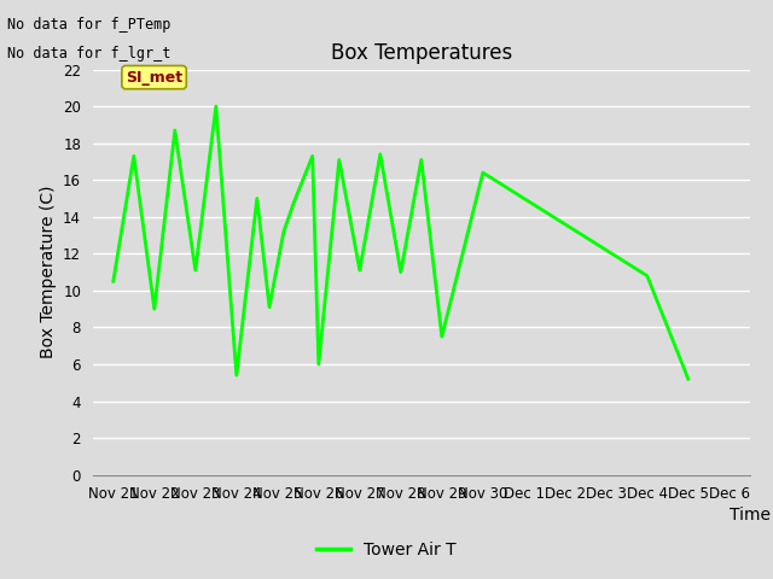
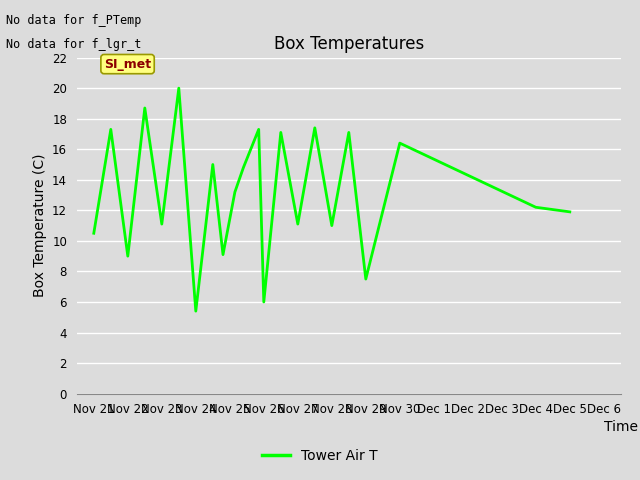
Dec 4: 10.8 -> 12.2
Dec 5: 5.2 -> 11.9
